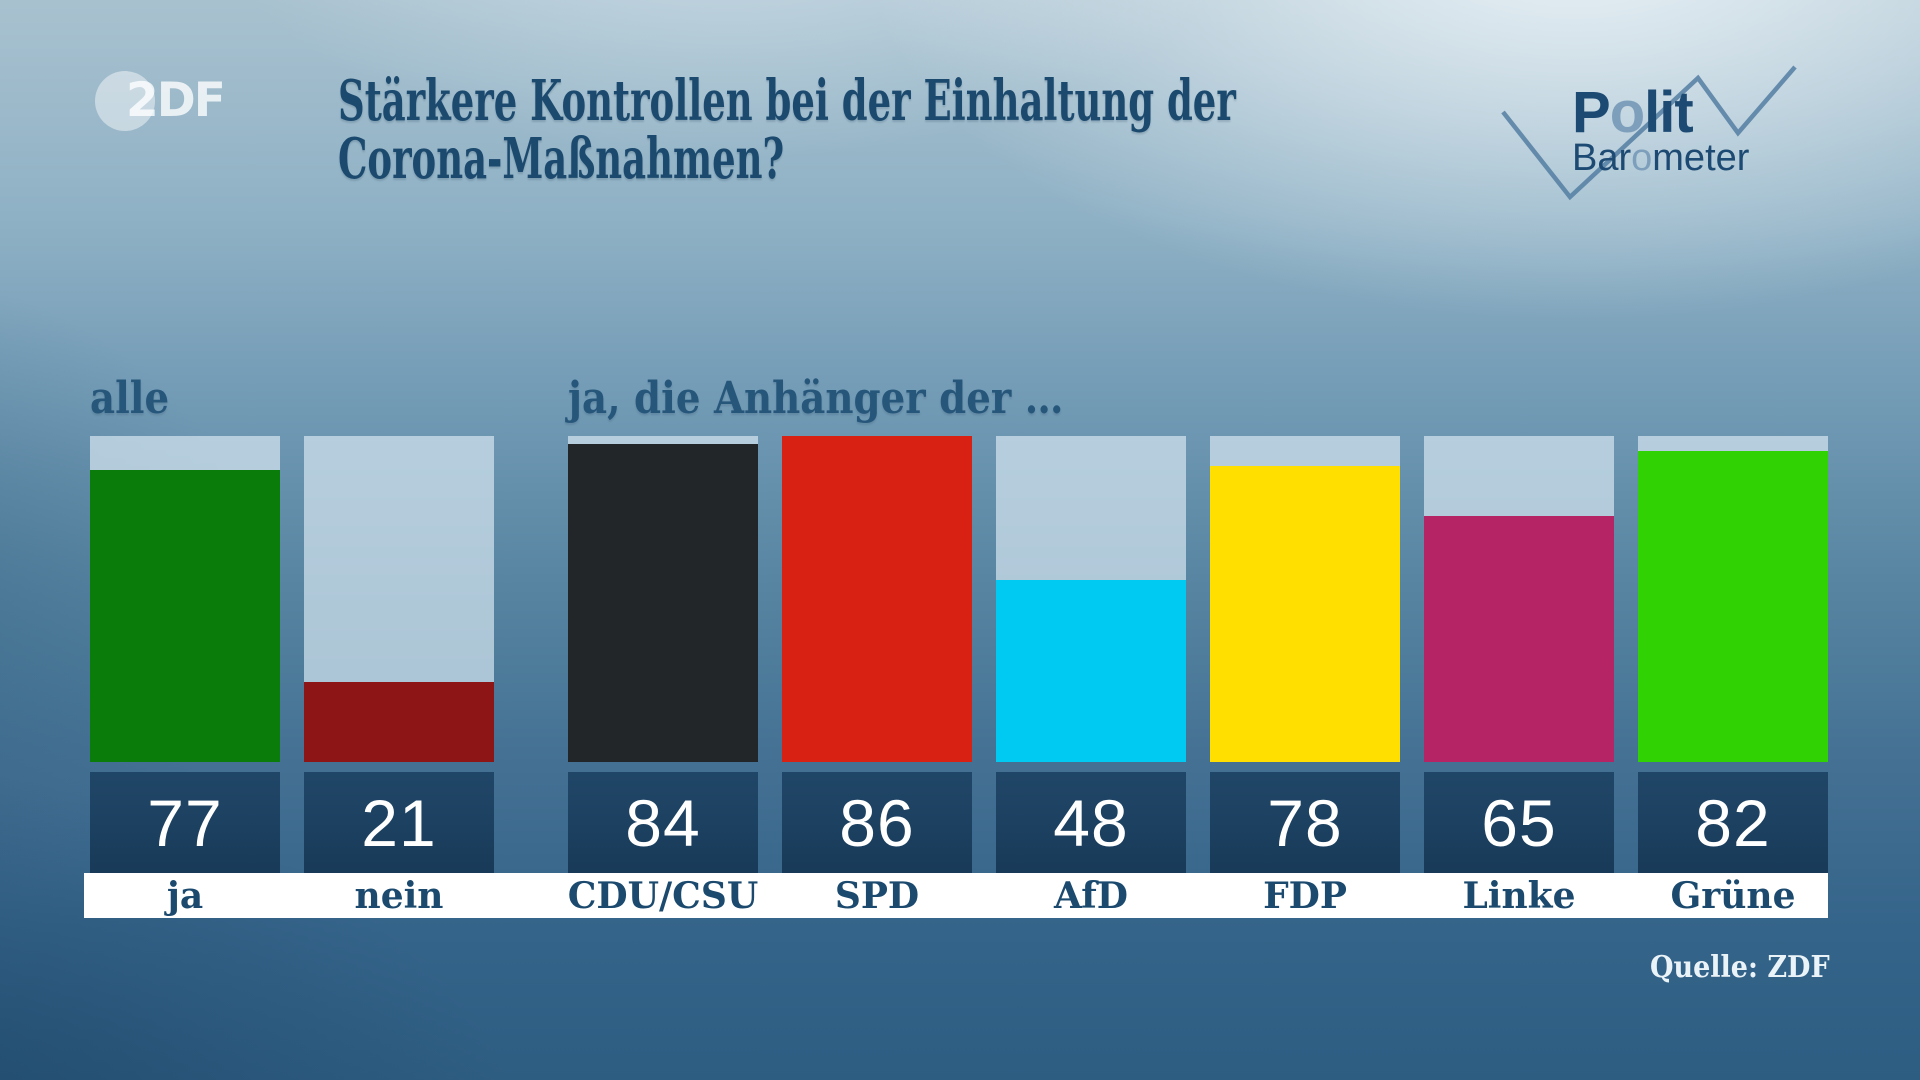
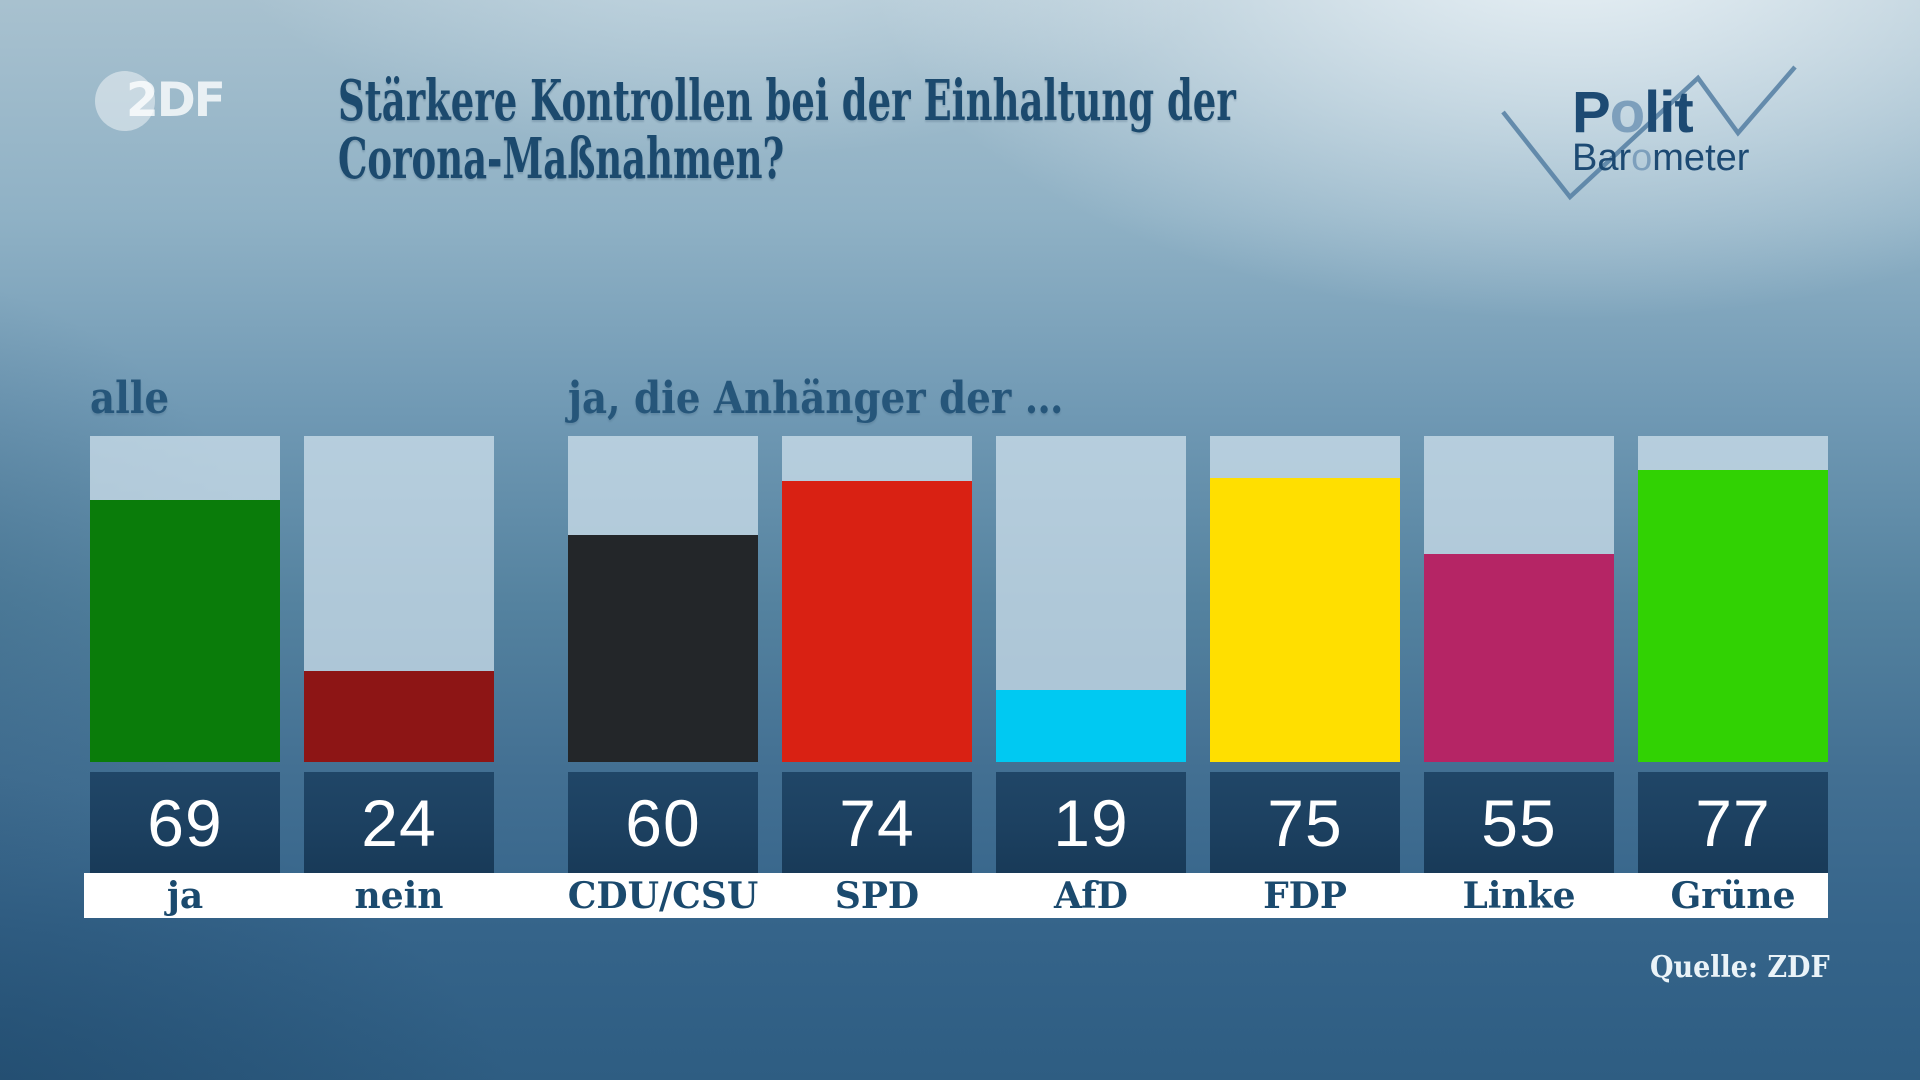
ja: 77 -> 69
nein: 21 -> 24
CDU/CSU: 84 -> 60
SPD: 86 -> 74
AfD: 48 -> 19
FDP: 78 -> 75
Linke: 65 -> 55
Grüne: 82 -> 77
